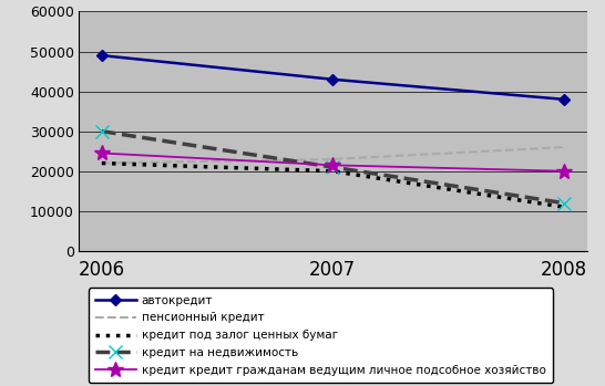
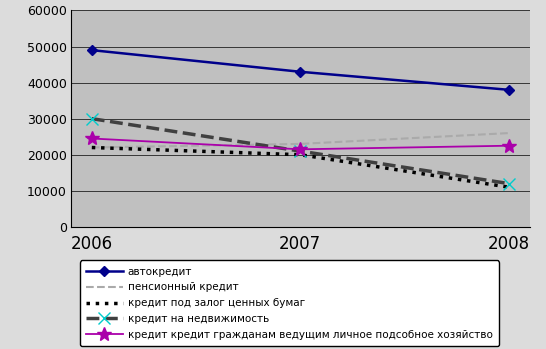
кредит кредит гражданам ведущим личное подсобное хозяйство/2008: 20000 -> 22500
